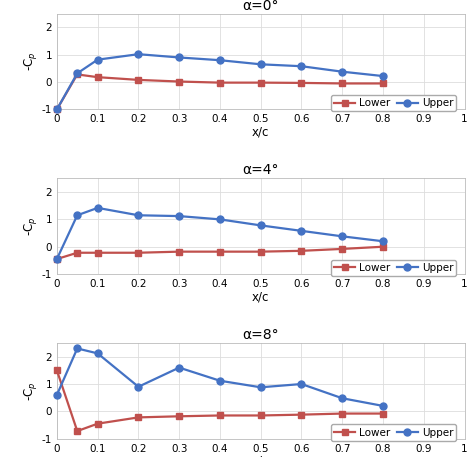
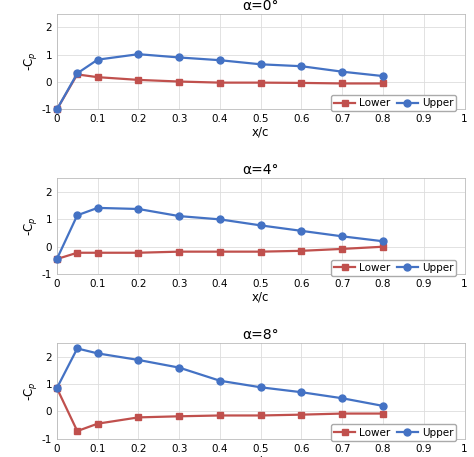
α=4°/Upper/0.2: 1.15 -> 1.38
α=8°/Upper/0: 0.60 -> 0.85
α=8°/Lower/0: 1.50 -> 0.85
α=8°/Upper/0.2: 0.90 -> 1.88
α=8°/Upper/0.6: 1.00 -> 0.70
